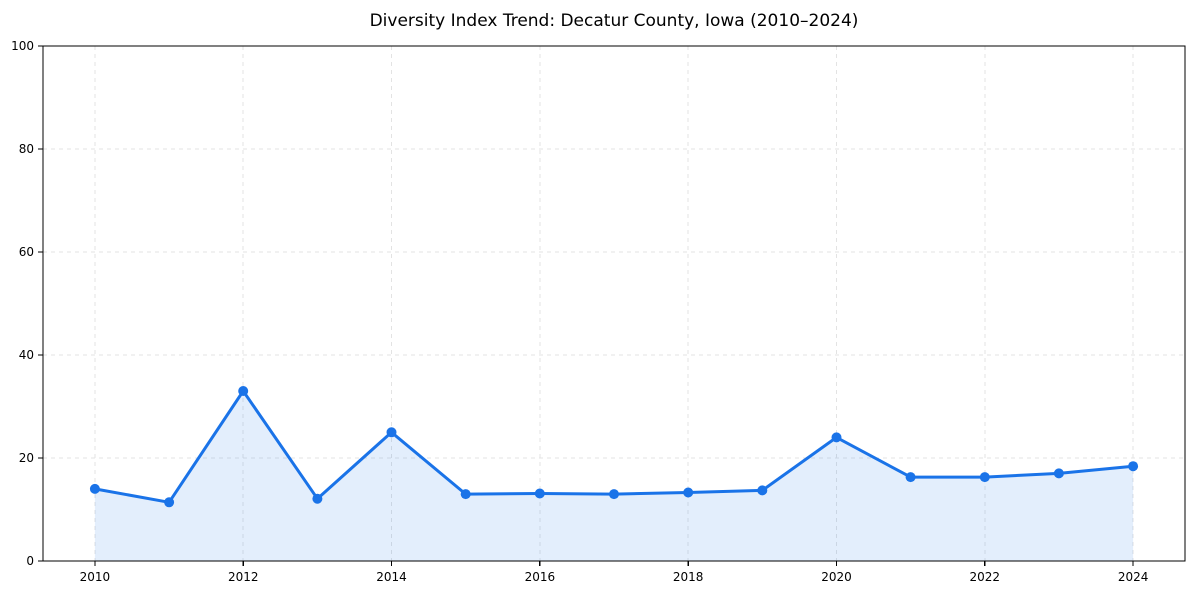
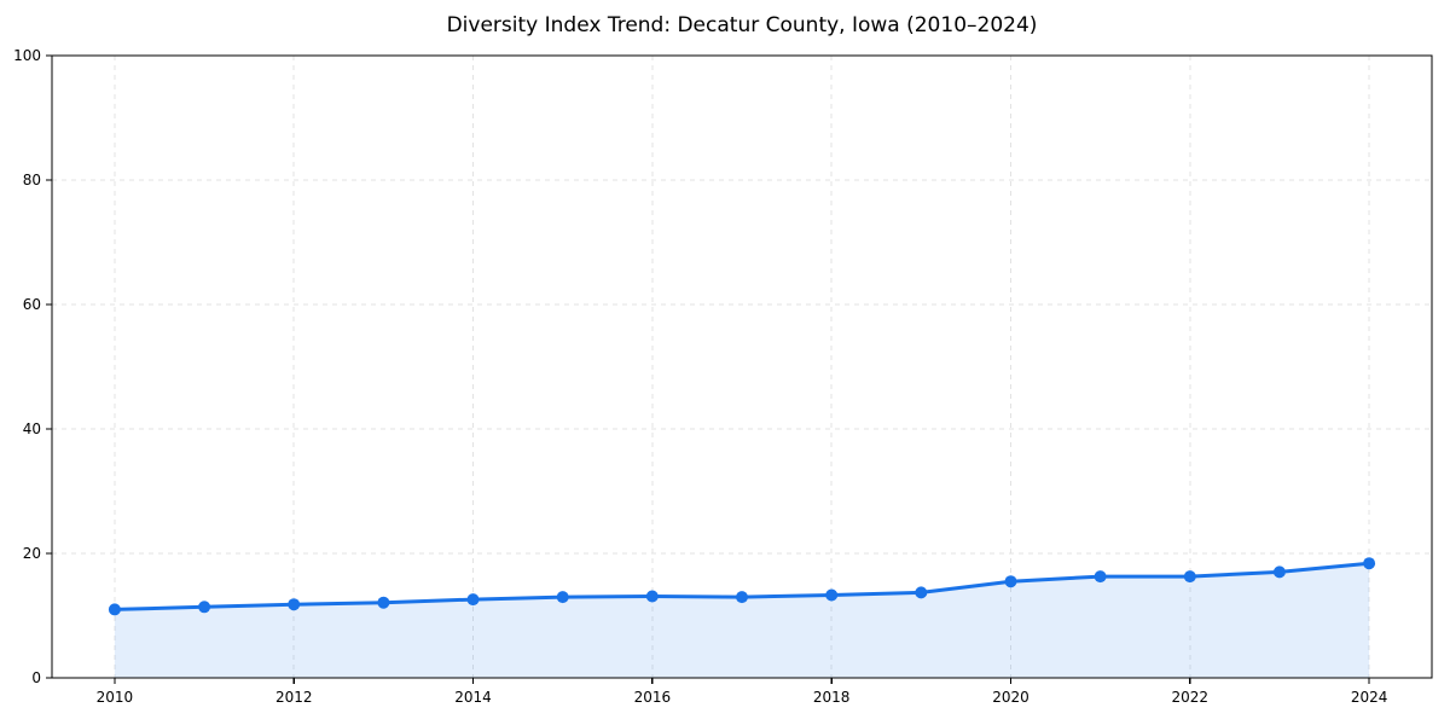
2010: 14 -> 11
2012: 33 -> 12
2014: 25 -> 13
2020: 24 -> 16
